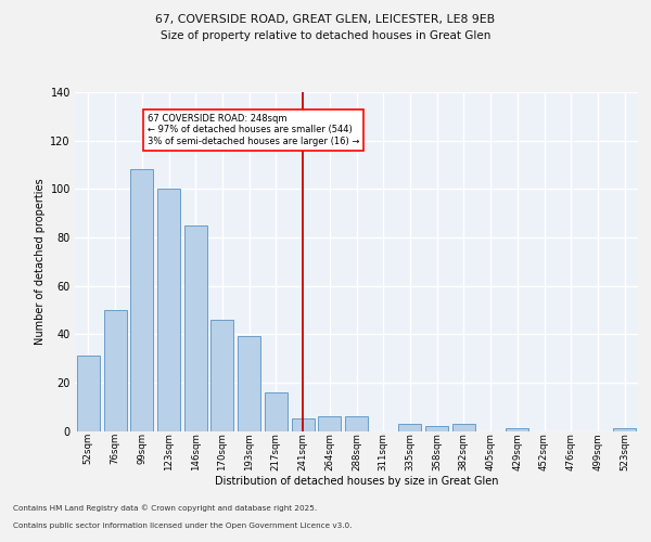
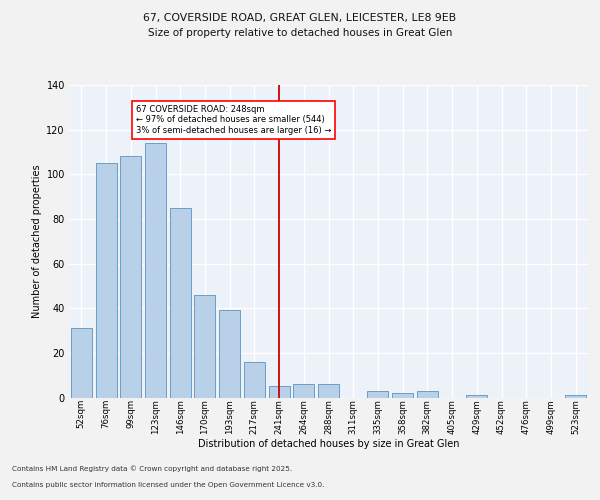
76sqm: 50 -> 105
123sqm: 100 -> 114
